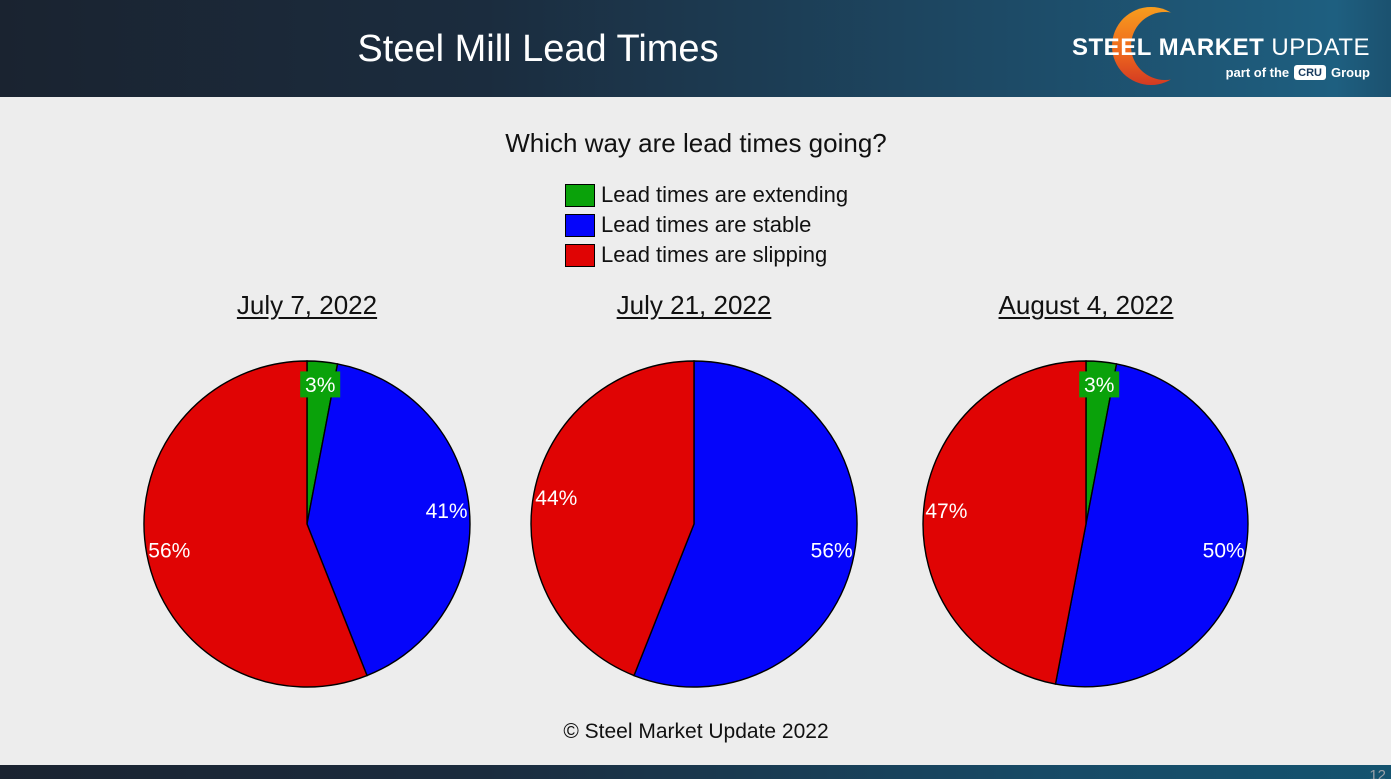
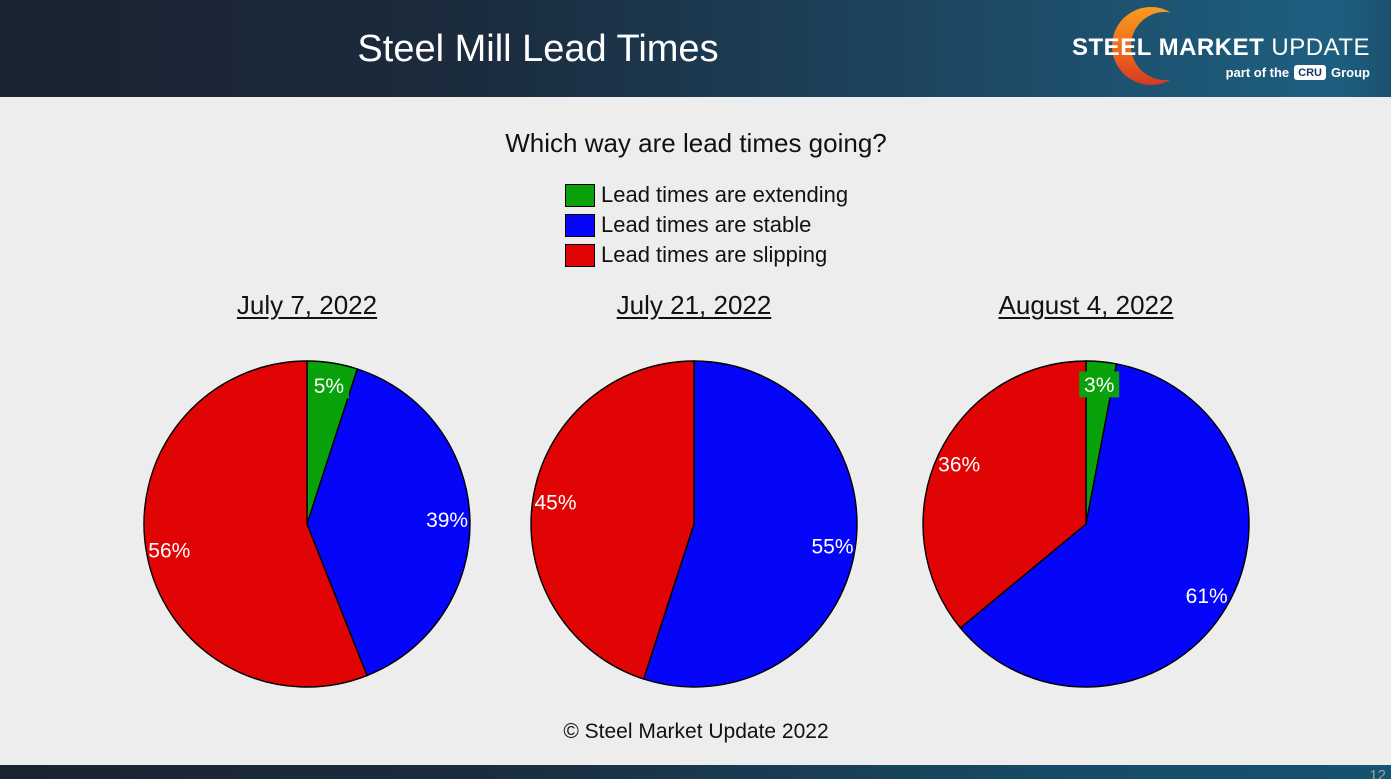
July 7, 2022/Lead times are extending: 3% -> 5%
July 7, 2022/Lead times are stable: 41% -> 39%
July 21, 2022/Lead times are stable: 56% -> 55%
July 21, 2022/Lead times are slipping: 44% -> 45%
August 4, 2022/Lead times are stable: 50% -> 61%
August 4, 2022/Lead times are slipping: 47% -> 36%
